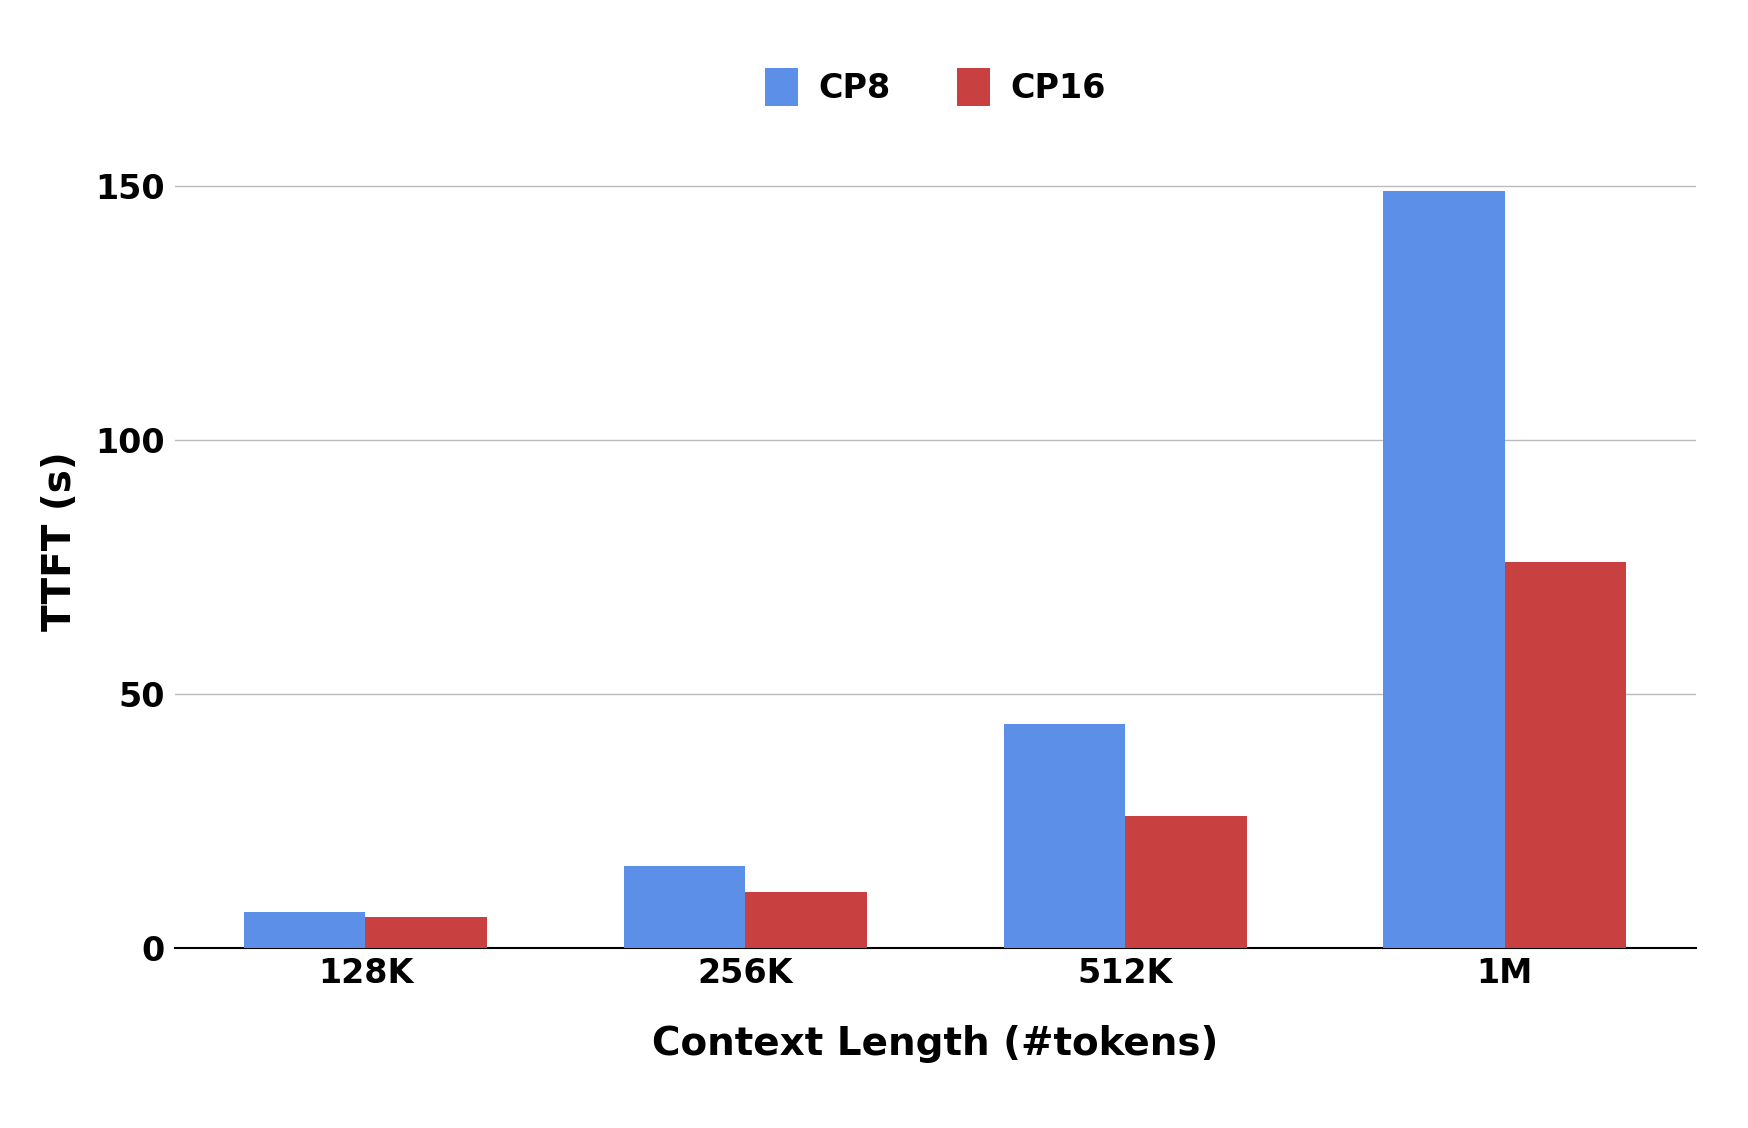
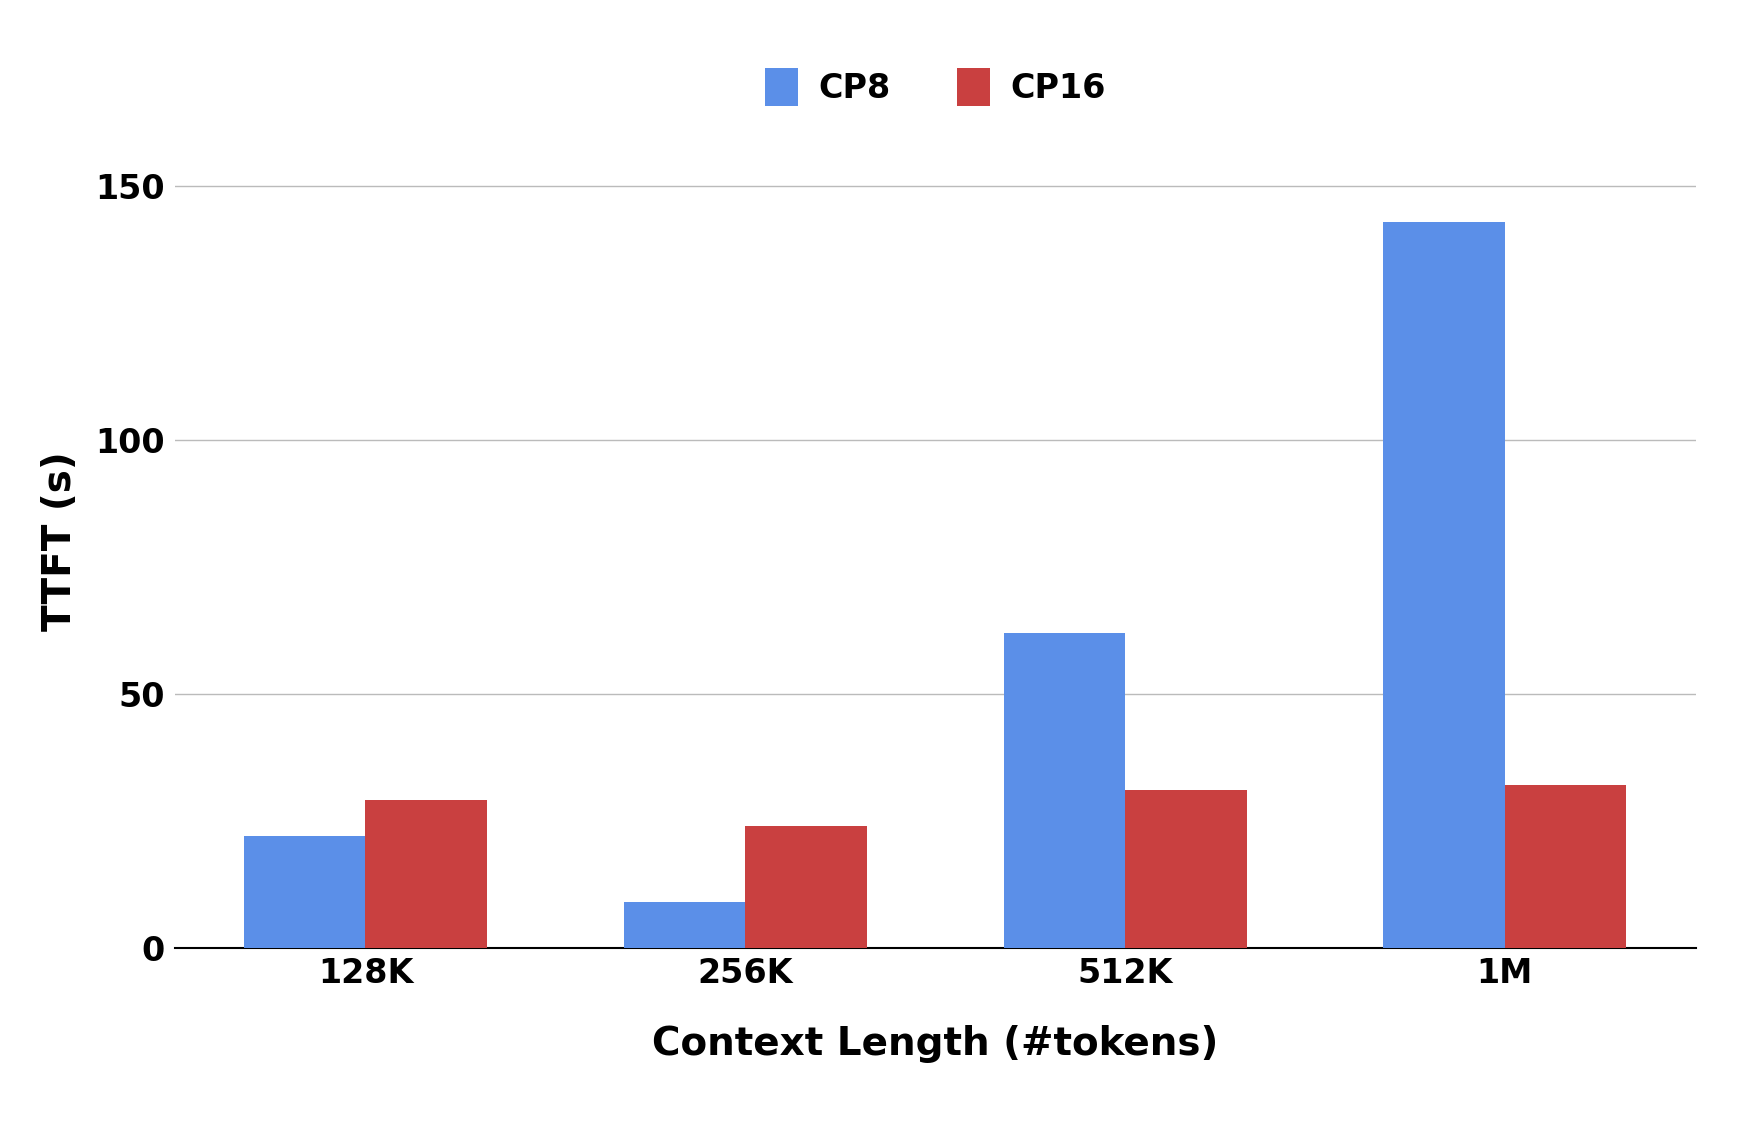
CP8/128K: 7 -> 22
CP16/128K: 6 -> 29
CP8/256K: 16 -> 9
CP16/256K: 11 -> 24
CP8/512K: 44 -> 62
CP16/512K: 26 -> 31
CP8/1M: 149 -> 143
CP16/1M: 76 -> 32
